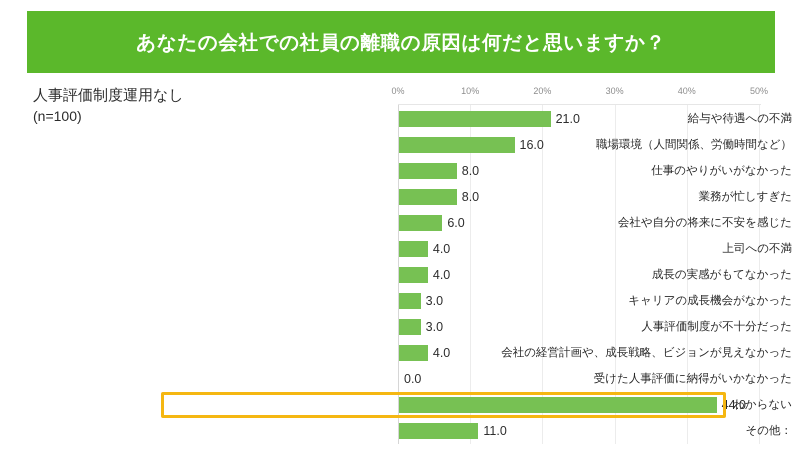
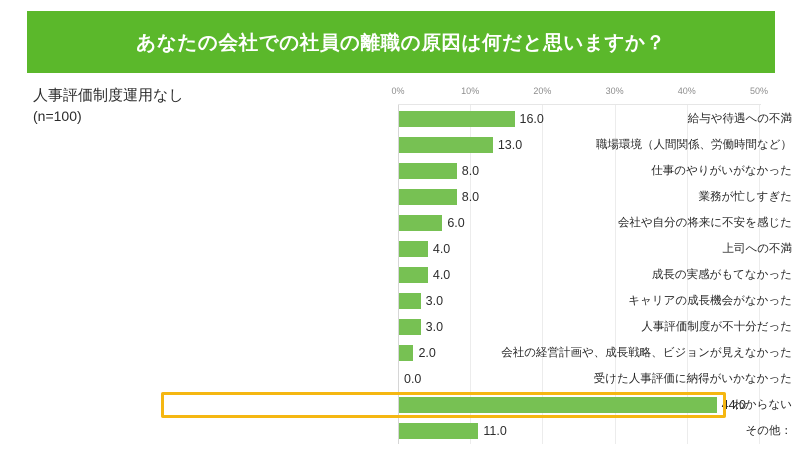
給与や待遇への不満: 21.0 -> 16.0
職場環境（人間関係、労働時間など）: 16.0 -> 13.0
会社の経営計画や、成長戦略、ビジョンが見えなかった: 4.0 -> 2.0
